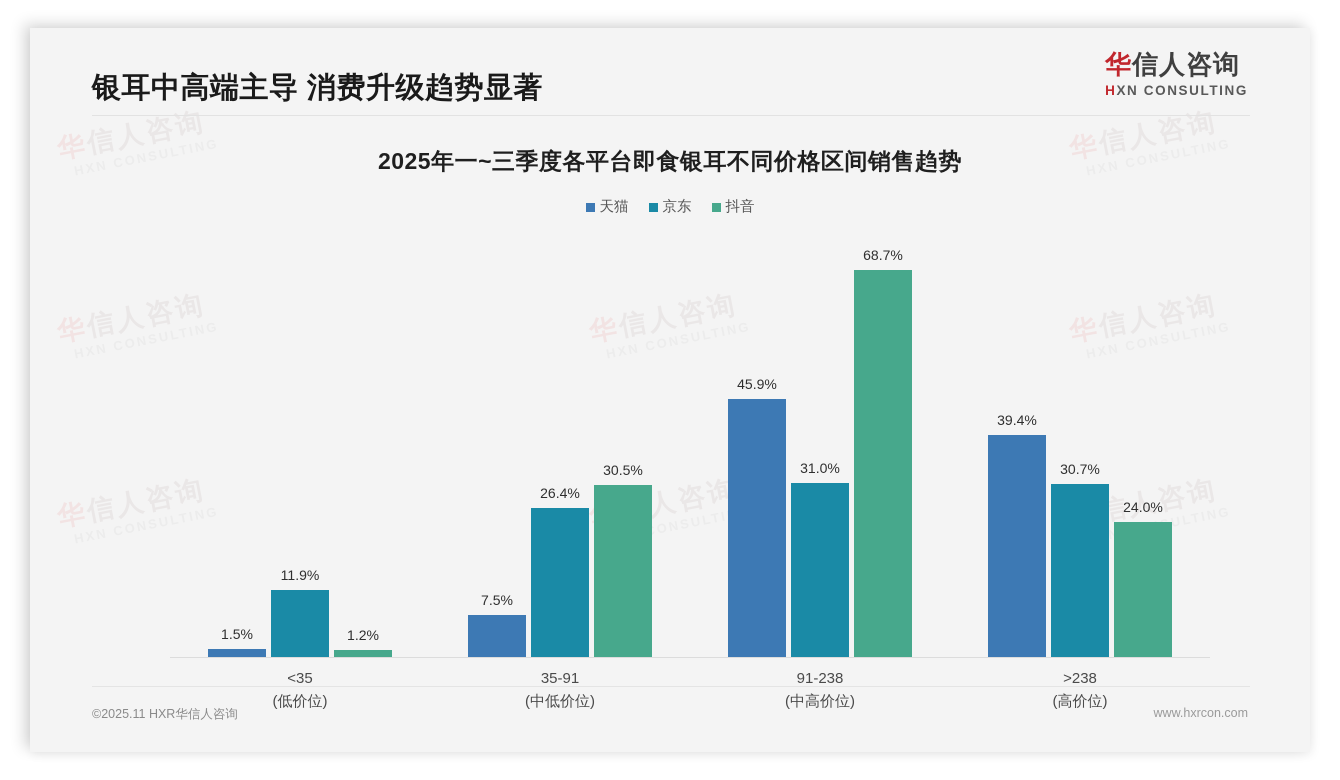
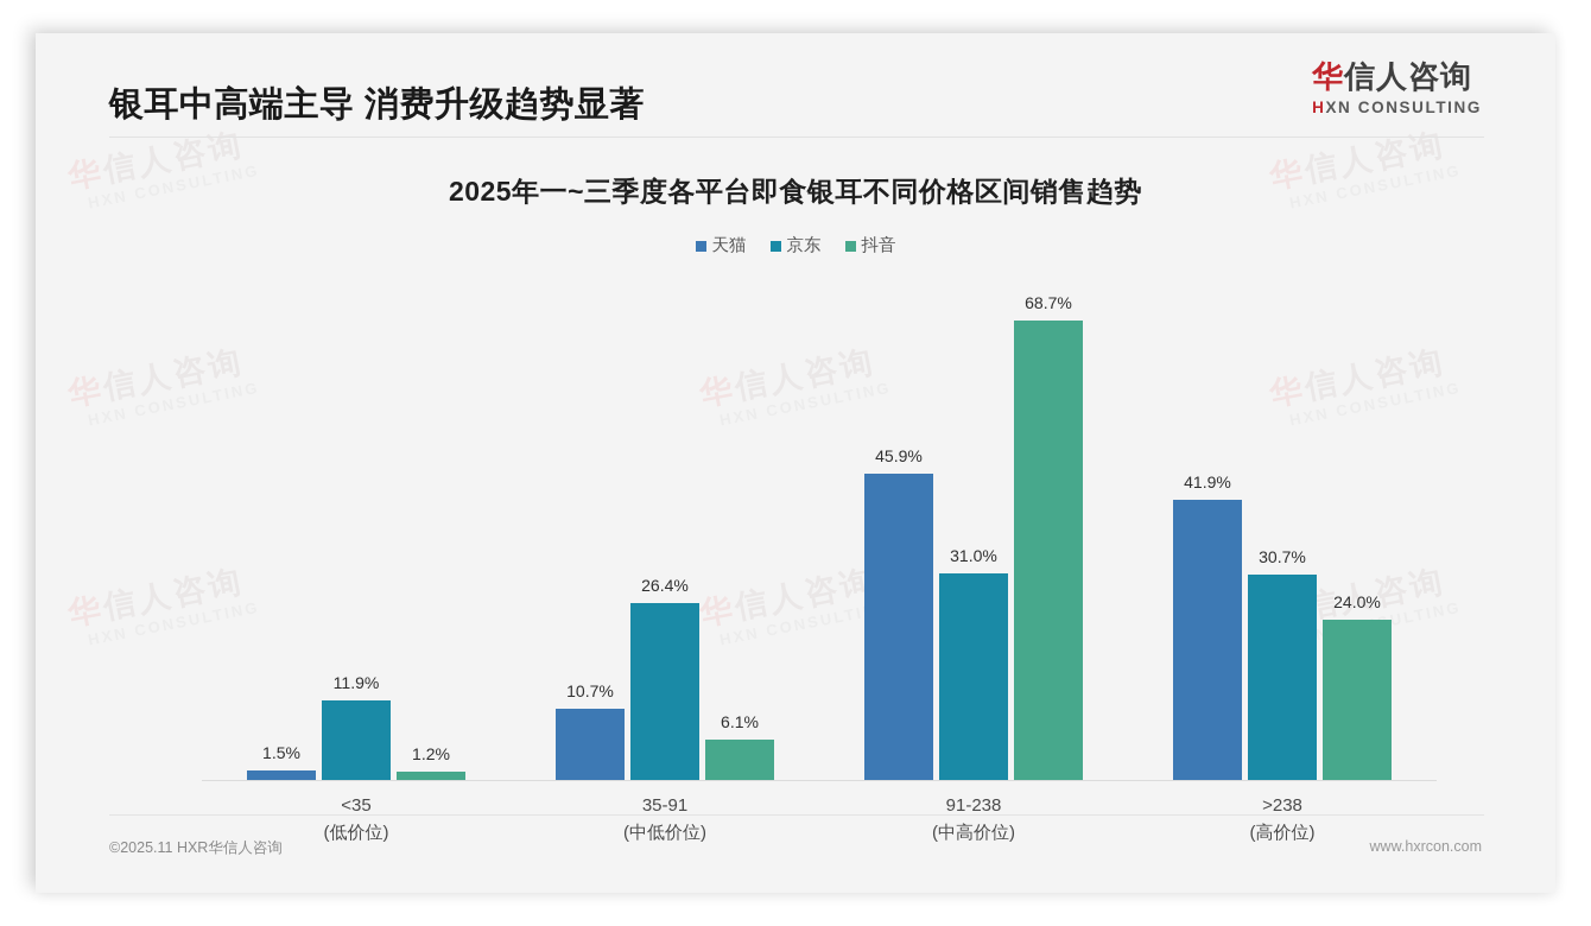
天猫/35-91: 7.5% -> 10.7%
抖音/35-91: 30.5% -> 6.1%
天猫/>238: 39.4% -> 41.9%
